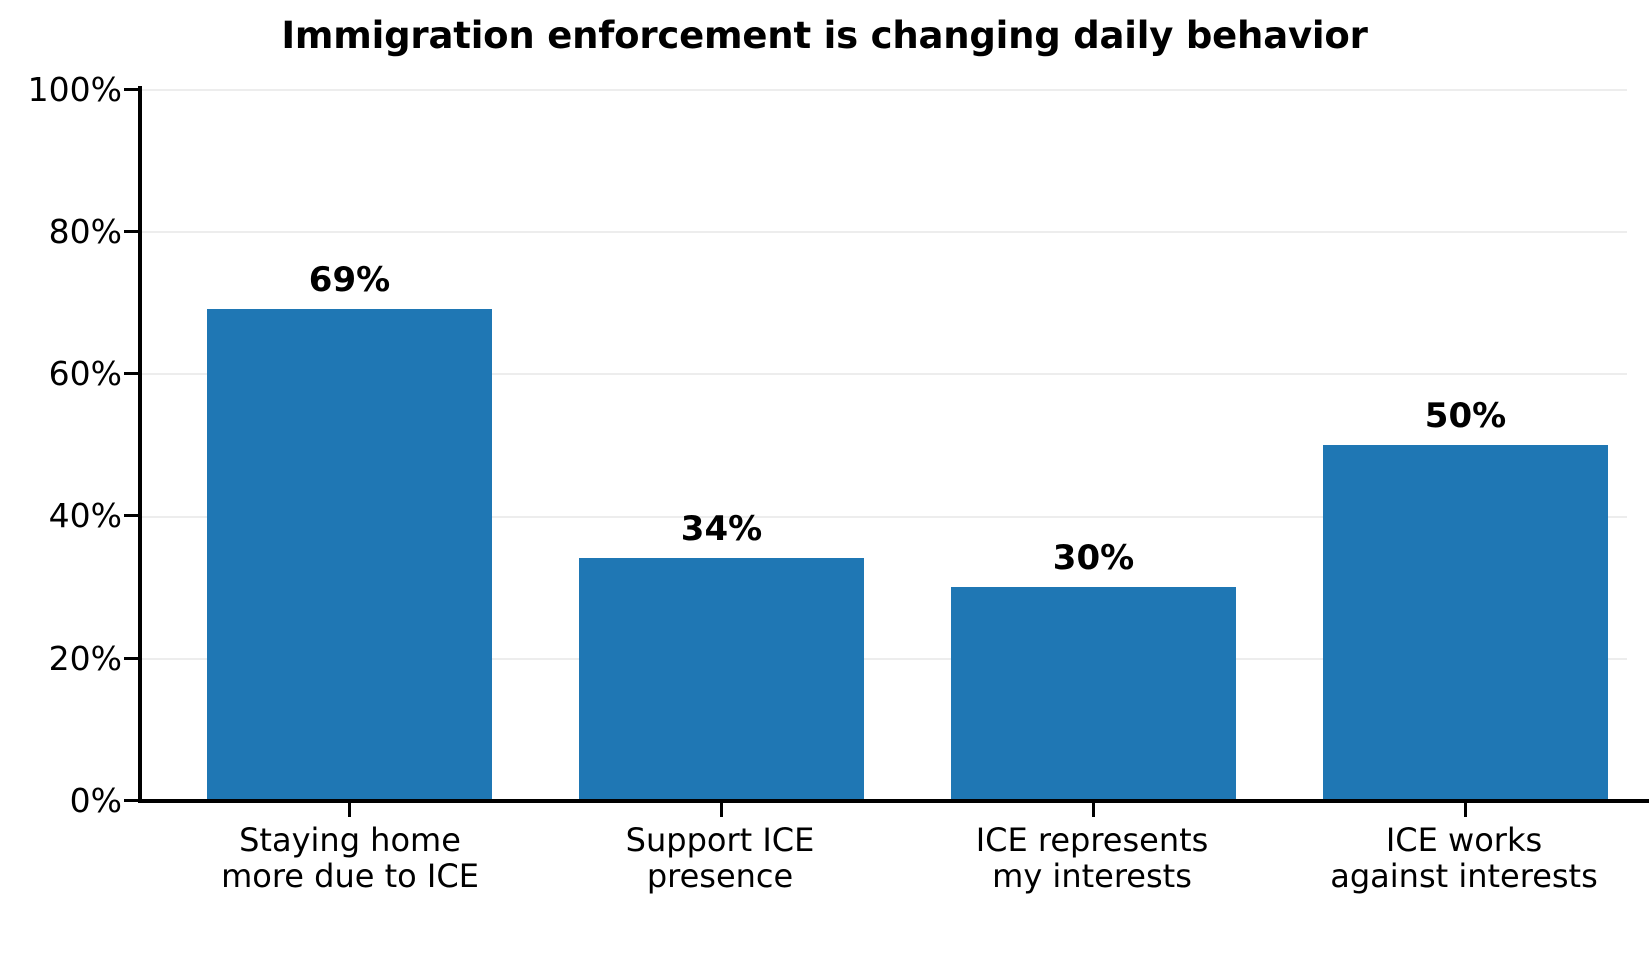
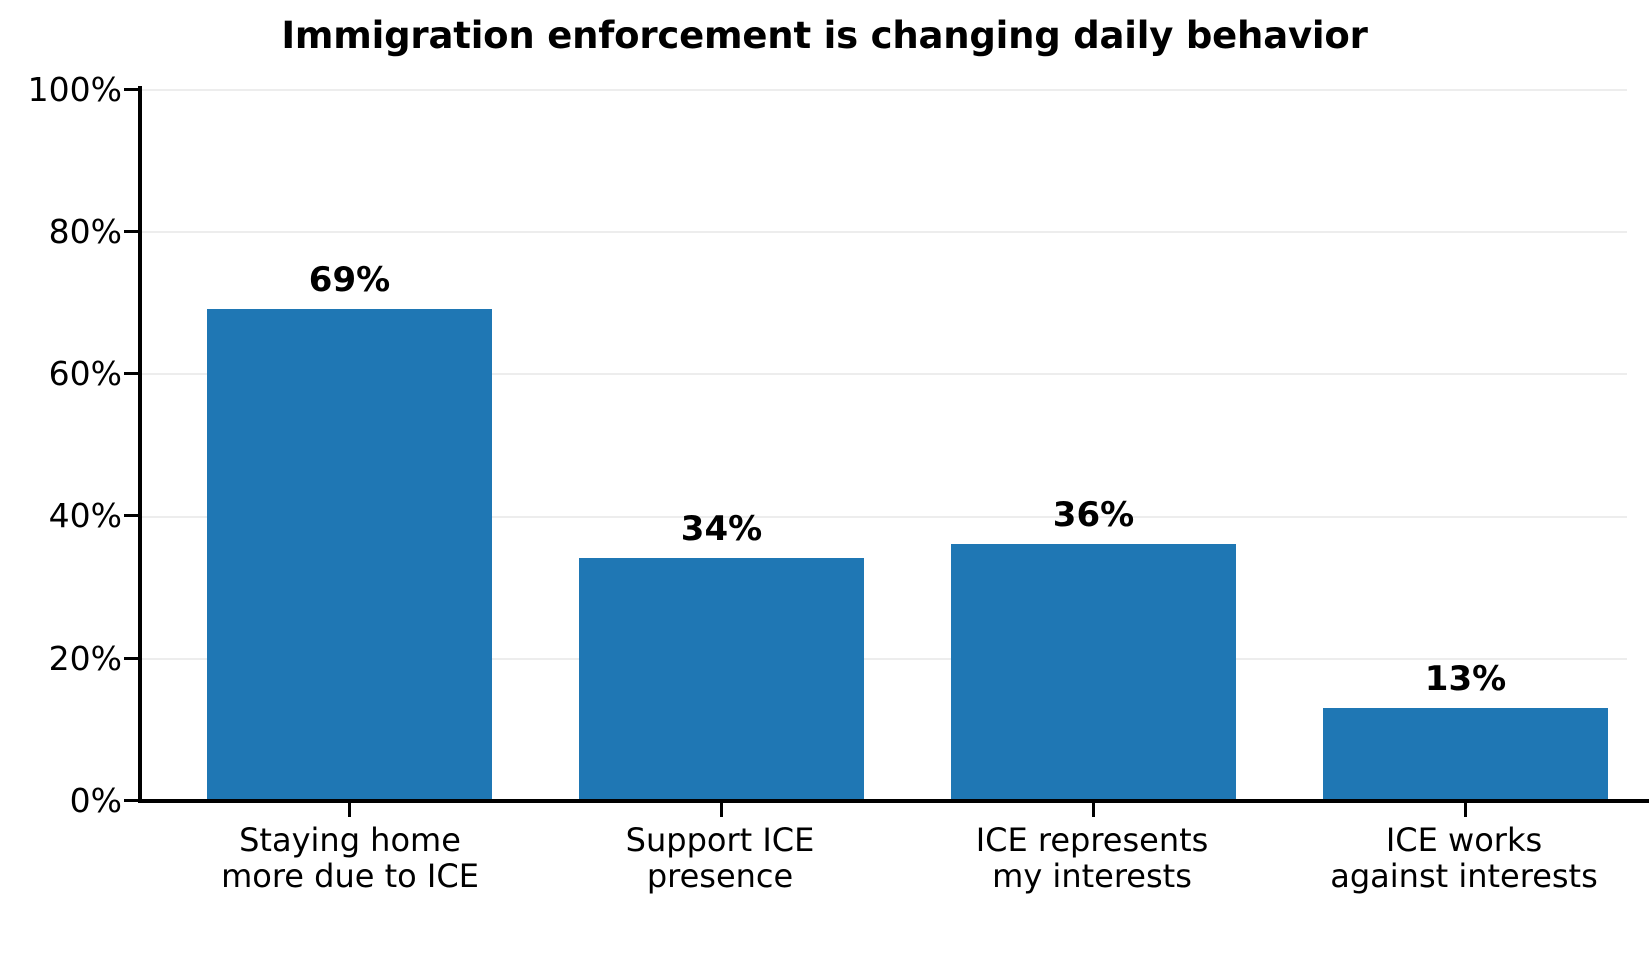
ICE represents my interests: 30% -> 36%
ICE works against interests: 50% -> 13%
